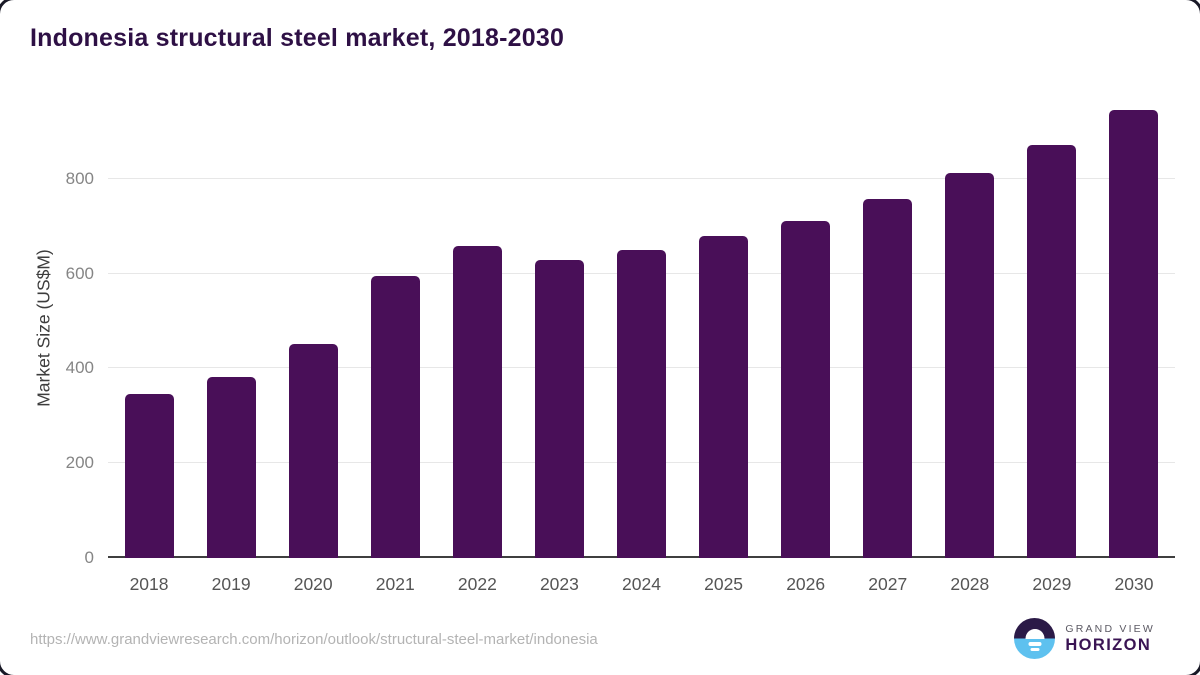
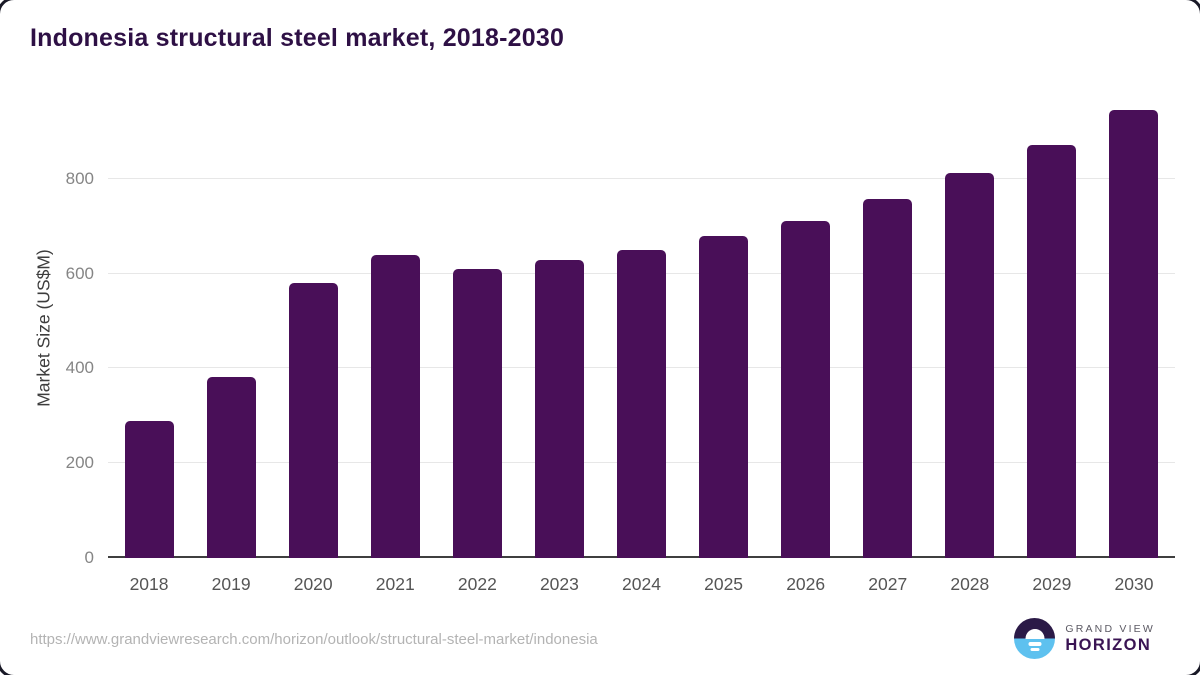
2018: 340 -> 290
2020: 450 -> 580
2021: 600 -> 640
2022: 660 -> 610
